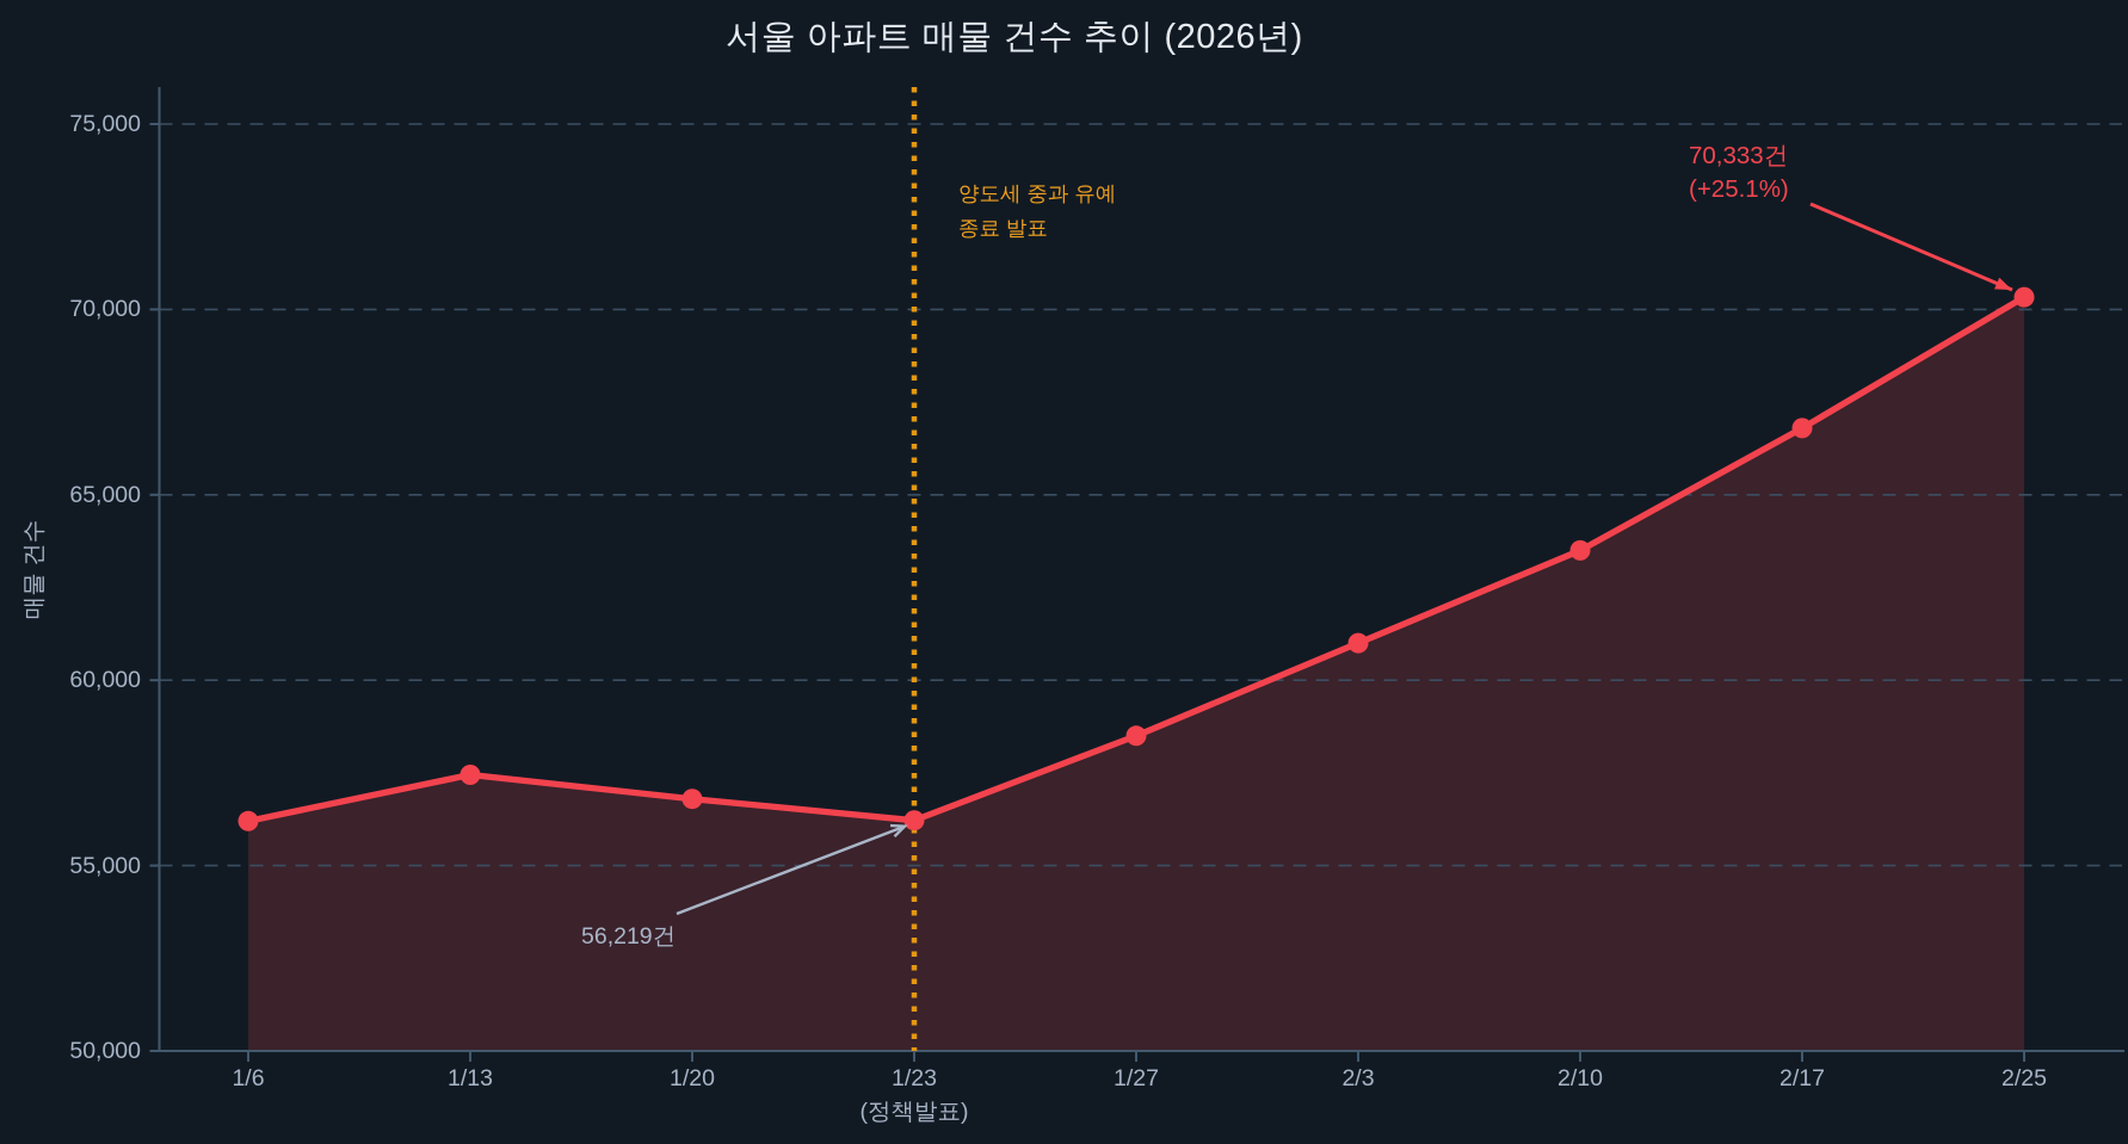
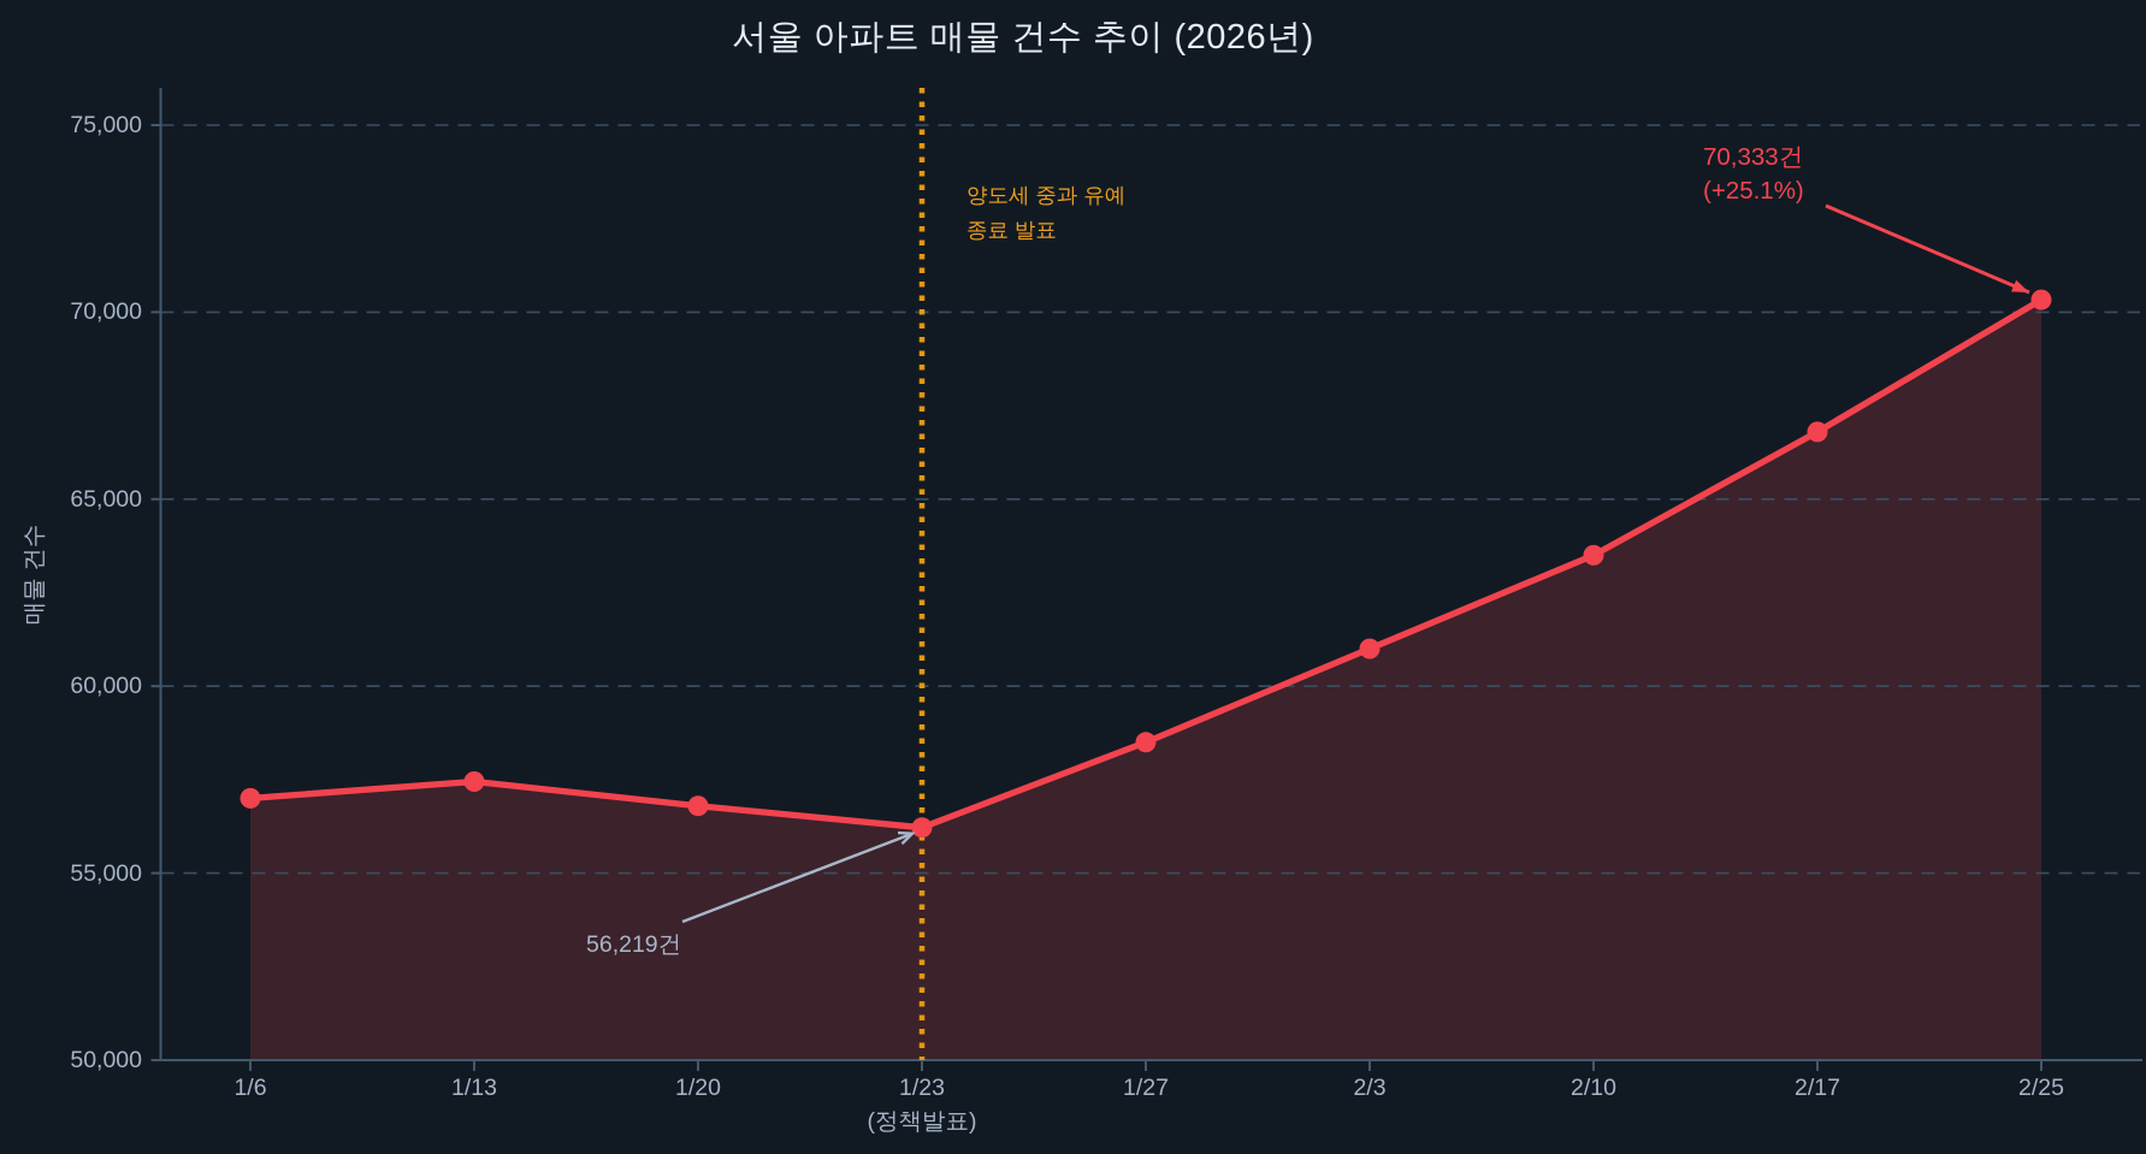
1/6: 56200 -> 57000
